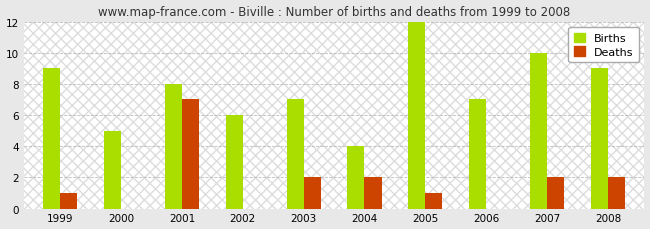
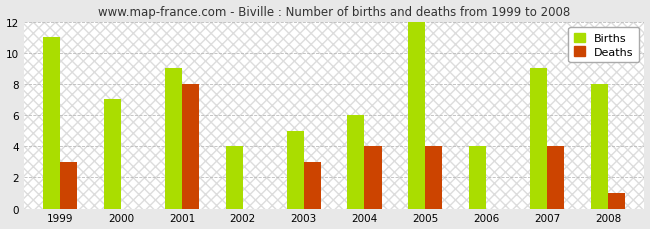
Births/1999: 9 -> 11
Deaths/1999: 1 -> 3
Births/2000: 5 -> 7
Births/2001: 8 -> 9
Deaths/2001: 7 -> 8
Births/2002: 6 -> 4
Births/2003: 7 -> 5
Deaths/2003: 2 -> 3
Births/2004: 4 -> 6
Deaths/2004: 2 -> 4
Deaths/2005: 1 -> 4
Births/2006: 7 -> 4
Births/2007: 10 -> 9
Deaths/2007: 2 -> 4
Births/2008: 9 -> 8
Deaths/2008: 2 -> 1
